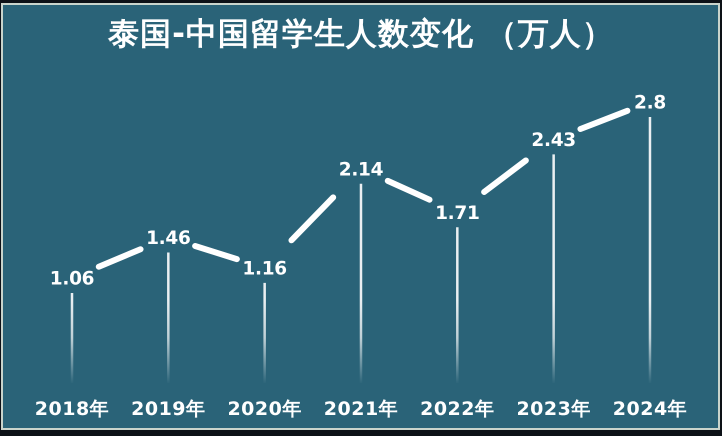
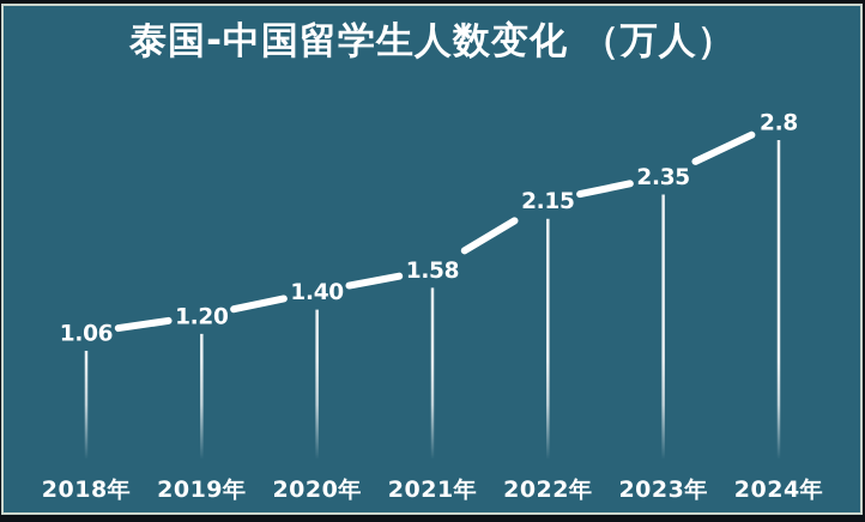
2019年: 1.46 -> 1.20
2020年: 1.16 -> 1.40
2021年: 2.14 -> 1.58
2022年: 1.71 -> 2.15
2023年: 2.43 -> 2.35
